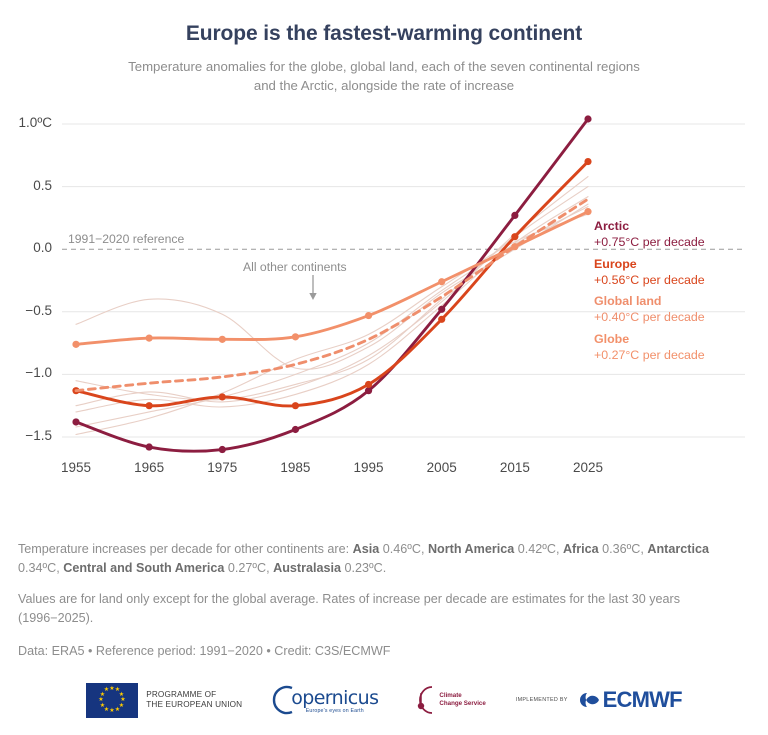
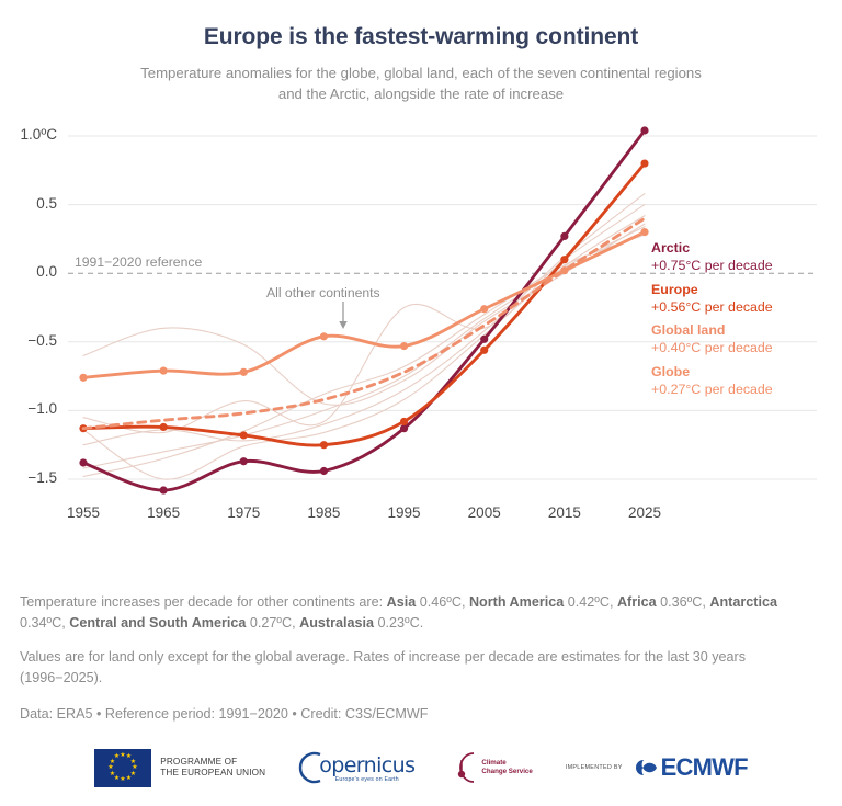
Africa/1955: -1.30 -> -1.14
Europe/1965: -1.25 -> -1.12
Africa/1965: -1.20 -> -1.50
Arctic/1975: -1.60 -> -1.37
North America/1975: -1.20 -> -0.93
Globe/1985: -0.70 -> -0.46
North America/1995: -0.88 -> -0.25
Europe/2025: 0.70 -> 0.80
